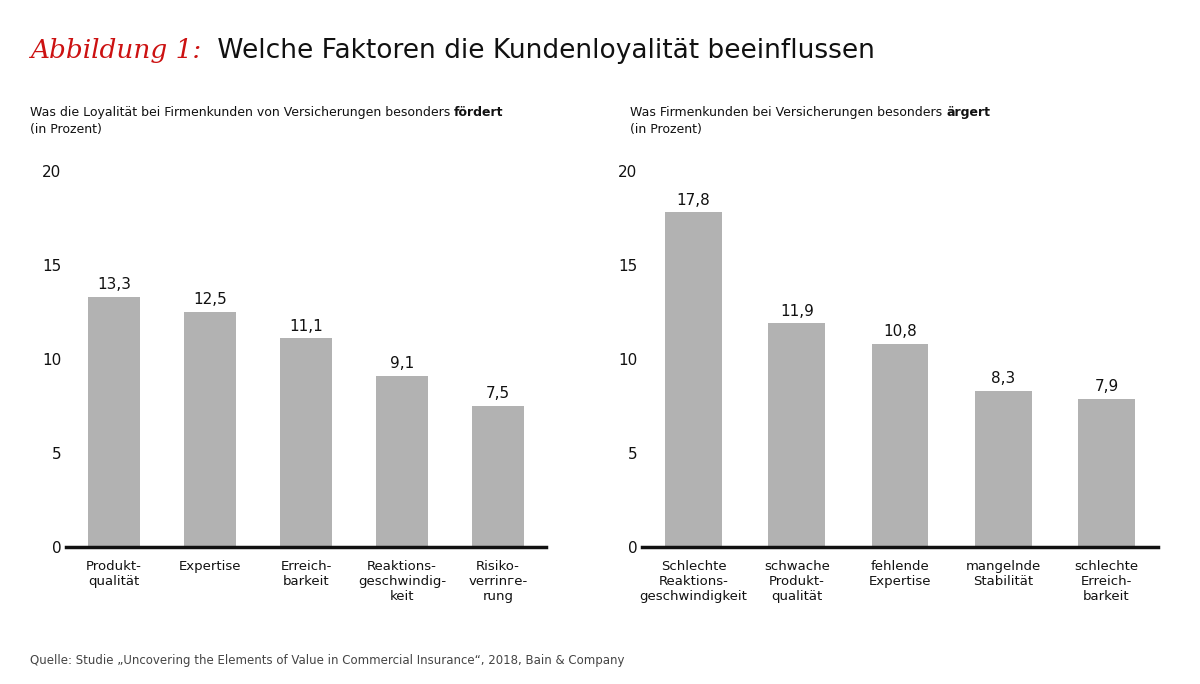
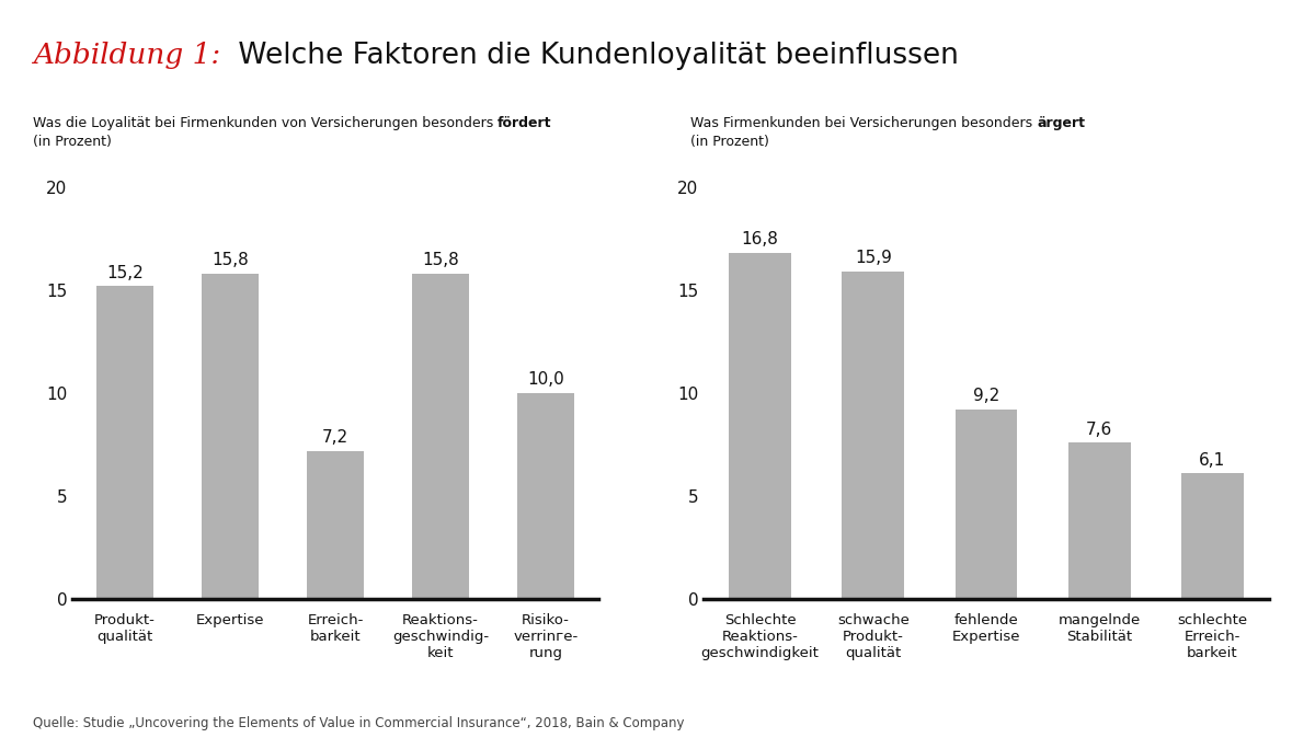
Produkt- qualität: 13,3 -> 15,2
Expertise: 12,5 -> 15,8
Erreich- barkeit: 11,1 -> 7,2
Reaktions- geschwindig- keit: 9,1 -> 15,8
Risiko- verrinге- rung: 7,5 -> 10,0
Schlechte Reaktions- geschwindigkeit: 17,8 -> 16,8
schwache Produkt- qualität: 11,9 -> 15,9
fehlende Expertise: 10,8 -> 9,2
mangelnde Stabilität: 8,3 -> 7,6
schlechte Erreich- barkeit: 7,9 -> 6,1
